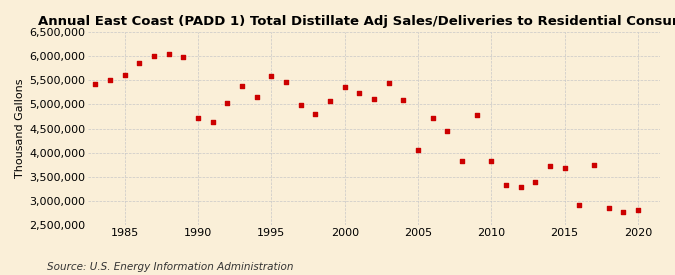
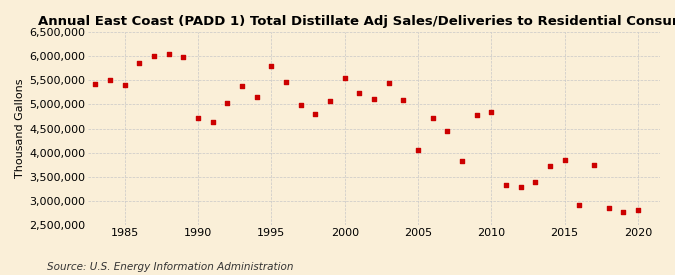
1985: 5,600,000 -> 5,400,000
1995: 5,580,000 -> 5,800,000
2000: 5,360,000 -> 5,550,000
2010: 3,830,000 -> 4,850,000
2015: 3,680,000 -> 3,850,000
